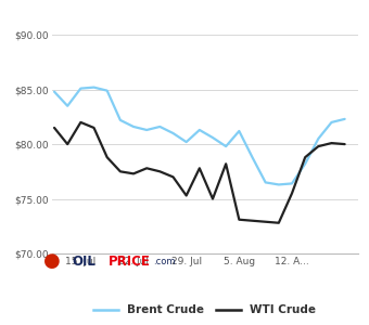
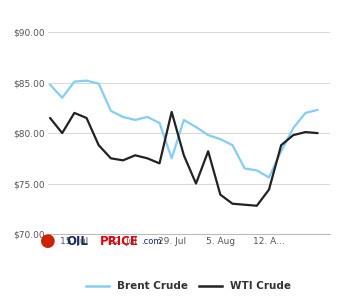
Brent Crude/29. Jul: $80.2 -> $77.5
WTI Crude/29. Jul: $75.3 -> $82.1
Brent Crude/5. Aug: $81.2 -> $79.4
WTI Crude/5. Aug: $73.1 -> $73.9
Brent Crude/12. A...: $76.4 -> $75.6
WTI Crude/12. A...: $75.5 -> $74.4
